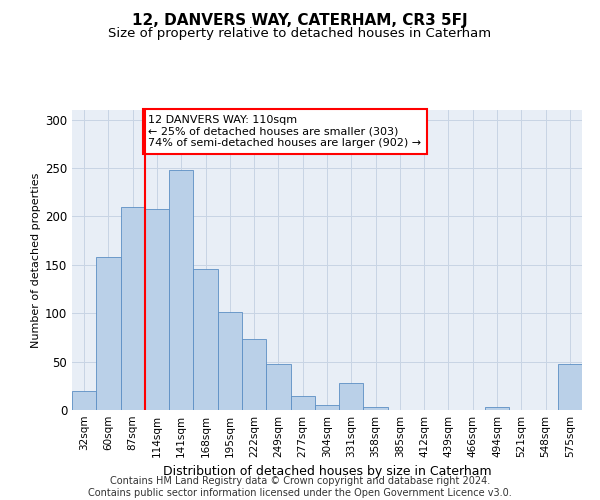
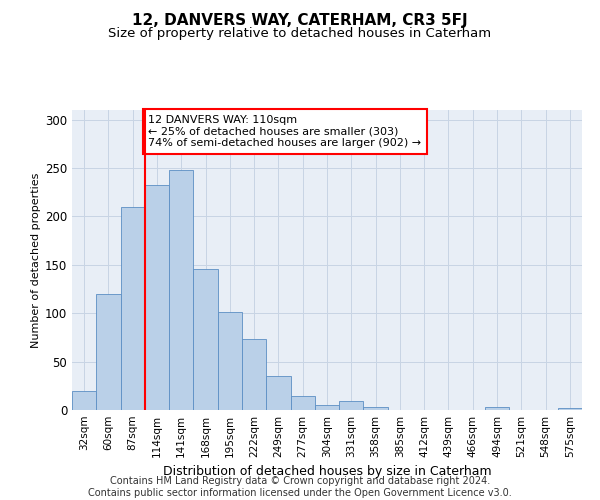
60sqm: 158 -> 120
114sqm: 208 -> 232
249sqm: 48 -> 35
331sqm: 28 -> 9
575sqm: 48 -> 2
